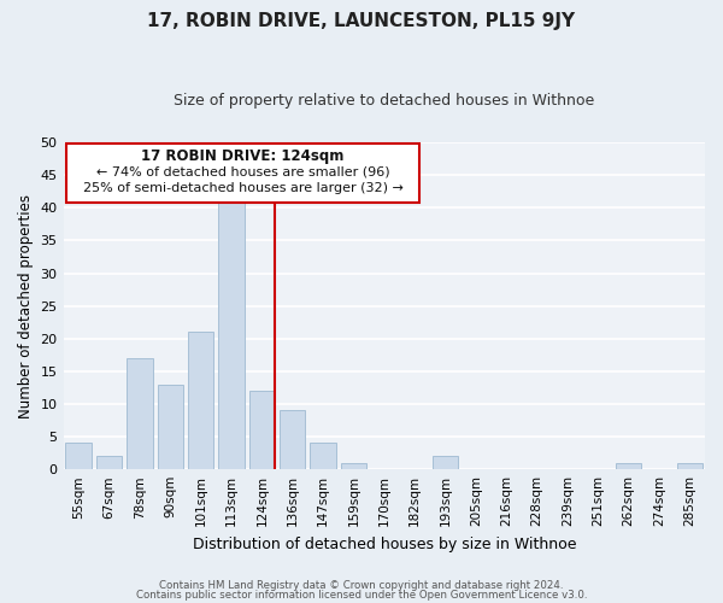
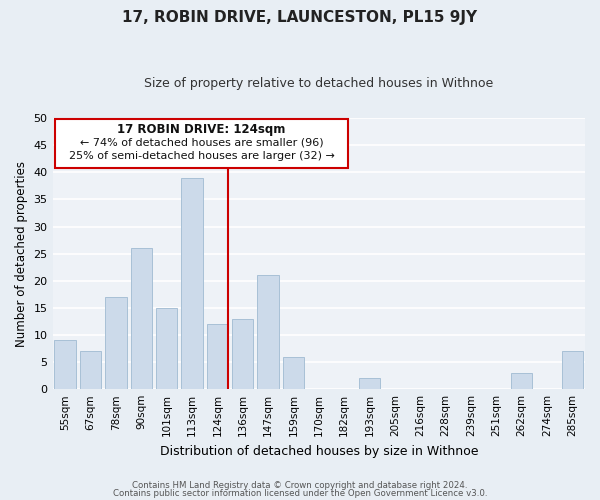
55sqm: 4 -> 9
67sqm: 2 -> 7
90sqm: 13 -> 26
101sqm: 21 -> 15
113sqm: 41 -> 39
136sqm: 9 -> 13
147sqm: 4 -> 21
159sqm: 1 -> 6
262sqm: 1 -> 3
285sqm: 1 -> 7
